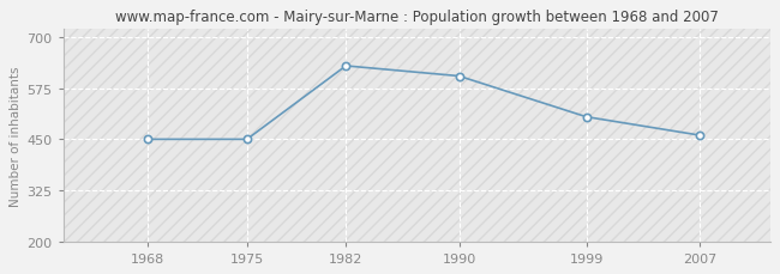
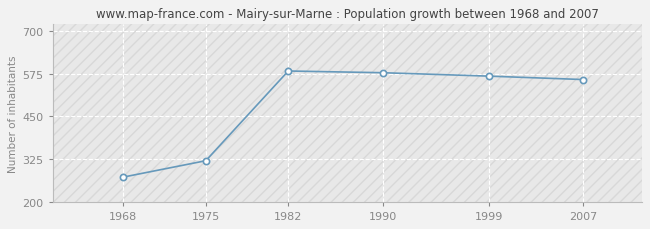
1968: 450 -> 272
1975: 450 -> 320
1982: 630 -> 583
1990: 605 -> 578
1999: 505 -> 568
2007: 460 -> 558
